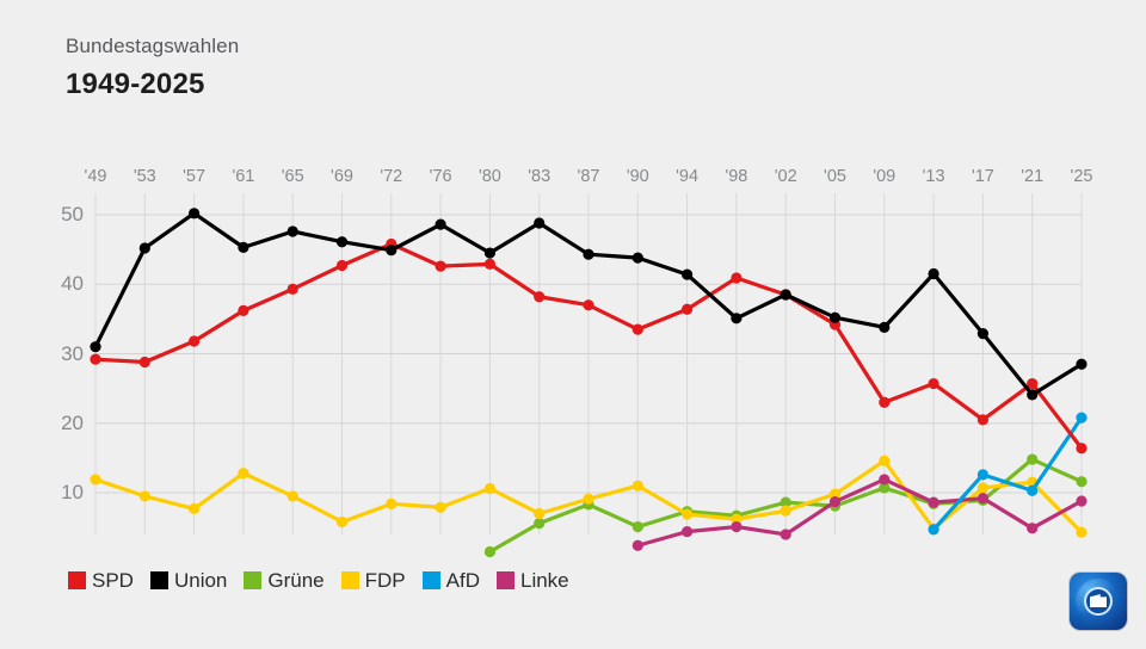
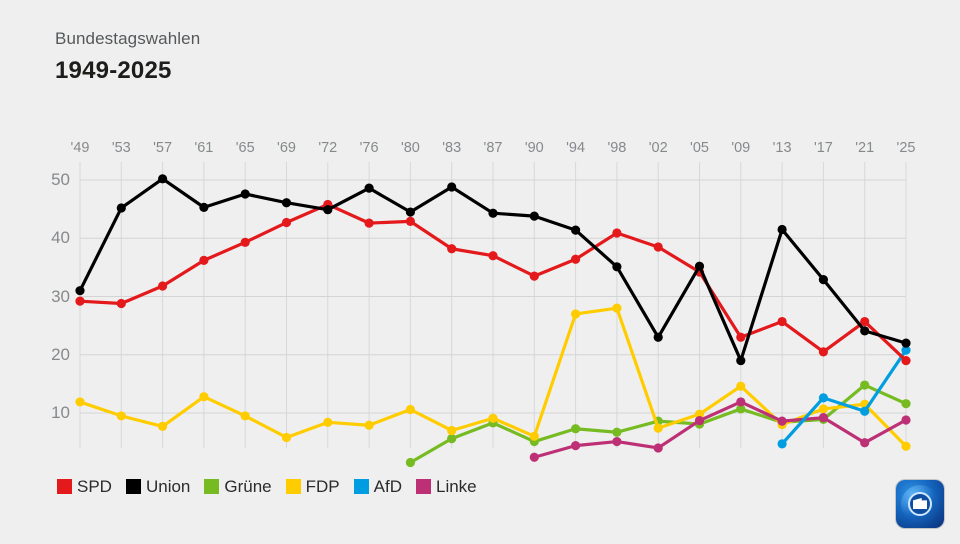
FDP/'90: 11 -> 6
FDP/'94: 7 -> 27
FDP/'98: 6 -> 28
Union/'02: 38 -> 23
Union/'09: 34 -> 19
FDP/'13: 5 -> 8
SPD/'25: 16 -> 19
Union/'25: 28 -> 22
